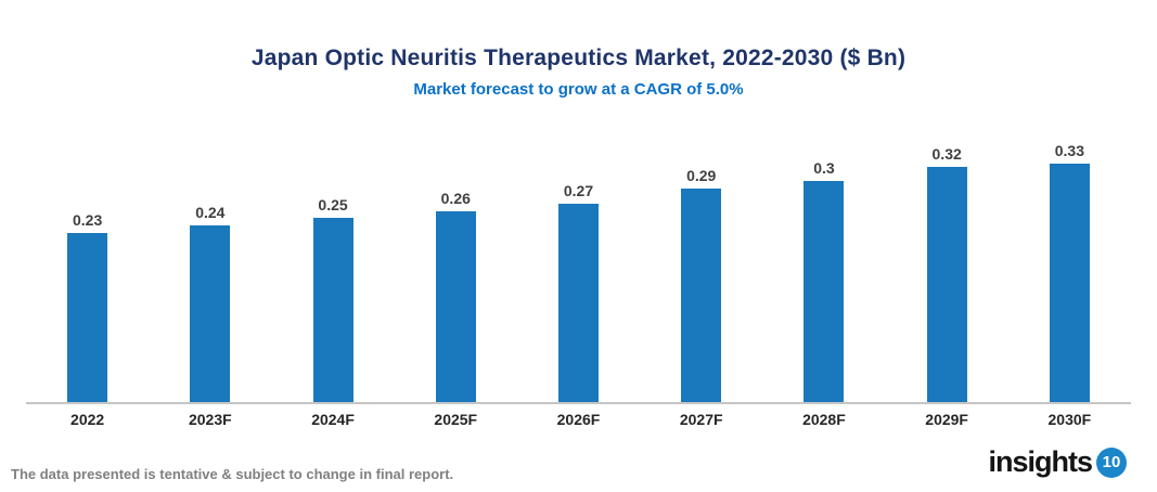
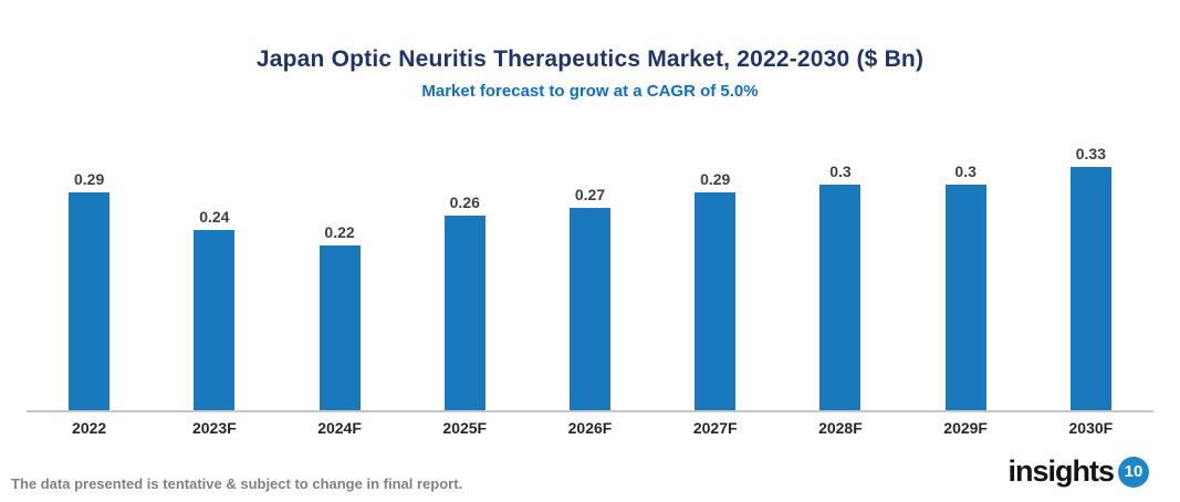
2022: 0.23 -> 0.29
2024F: 0.25 -> 0.22
2029F: 0.32 -> 0.3
